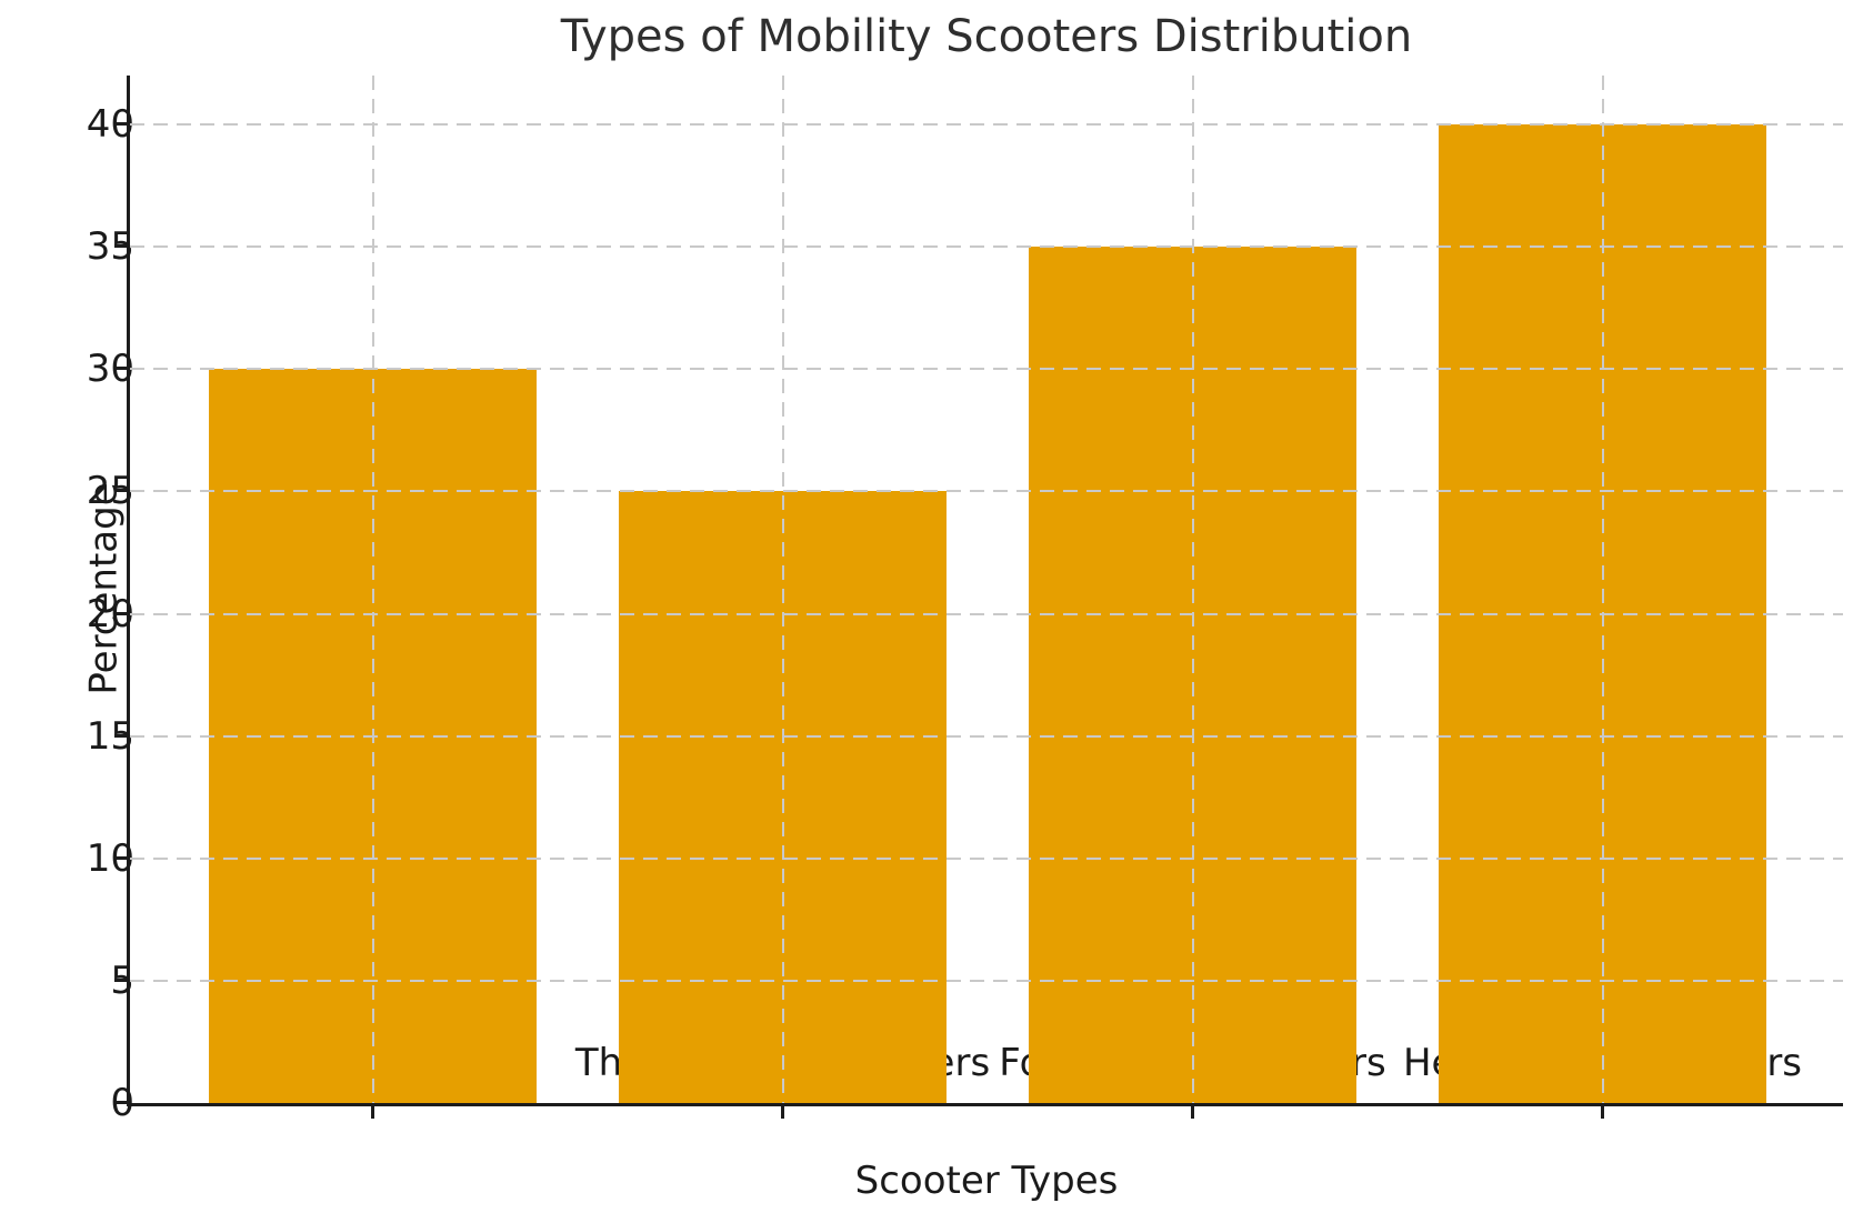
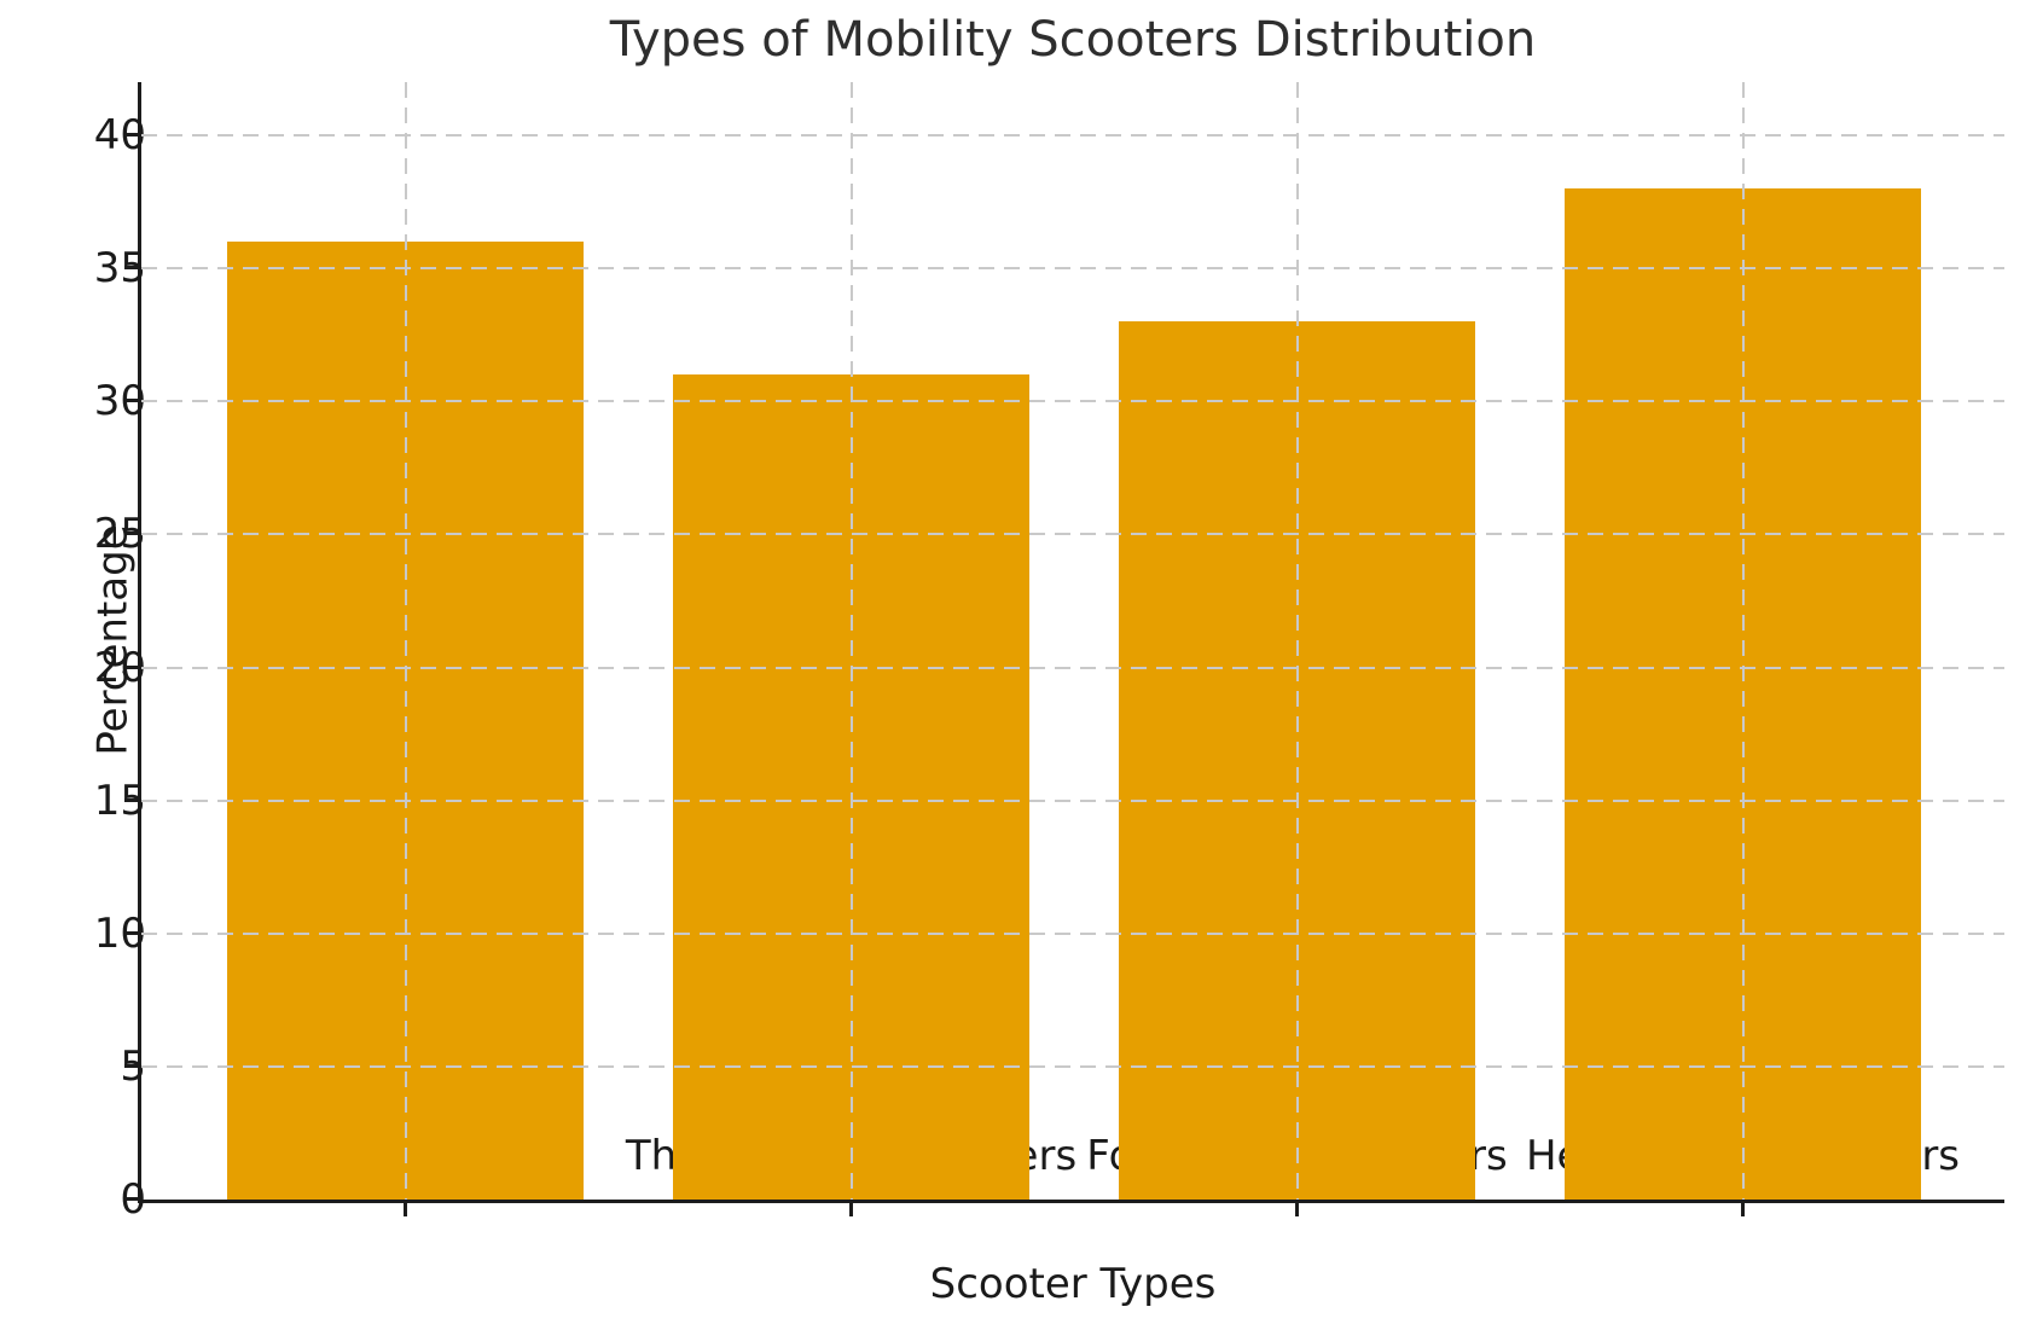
Travel Scooters: 30 -> 36
Three-Wheel Scooters: 25 -> 31
Four-Wheel Scooters: 35 -> 33
Heavy-Duty Scooters: 40 -> 38
